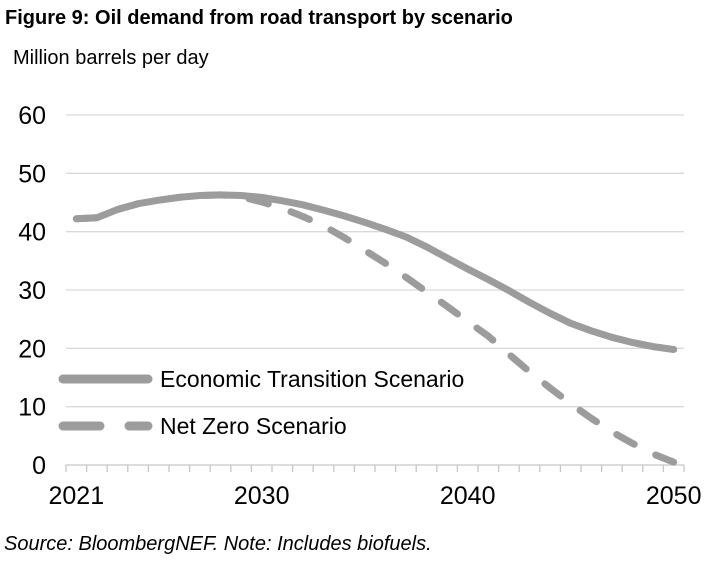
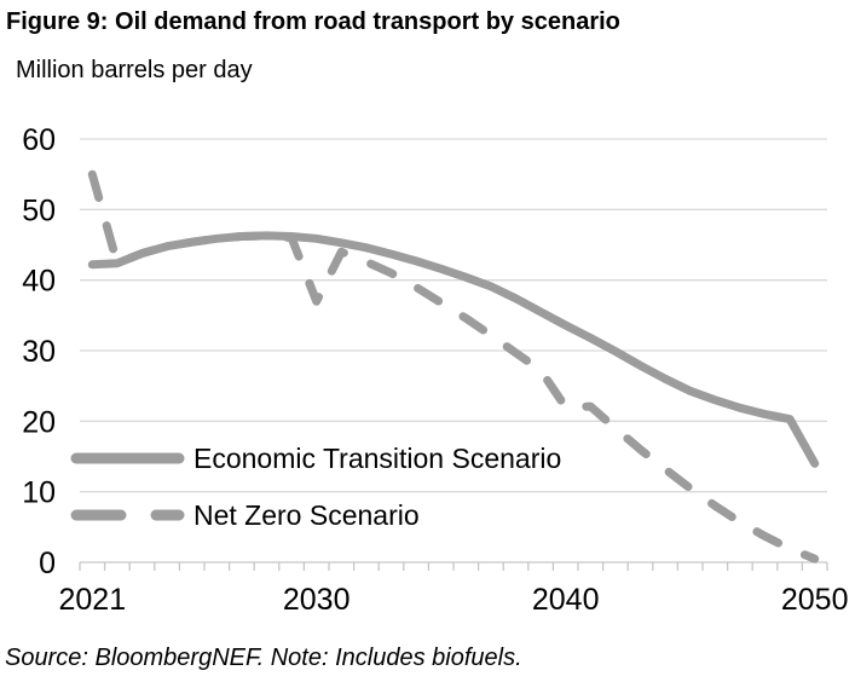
Net Zero Scenario/2021: 42 -> 55
Net Zero Scenario/2030: 45 -> 37
Net Zero Scenario/2040: 25 -> 22
Economic Transition Scenario/2050: 20 -> 14
